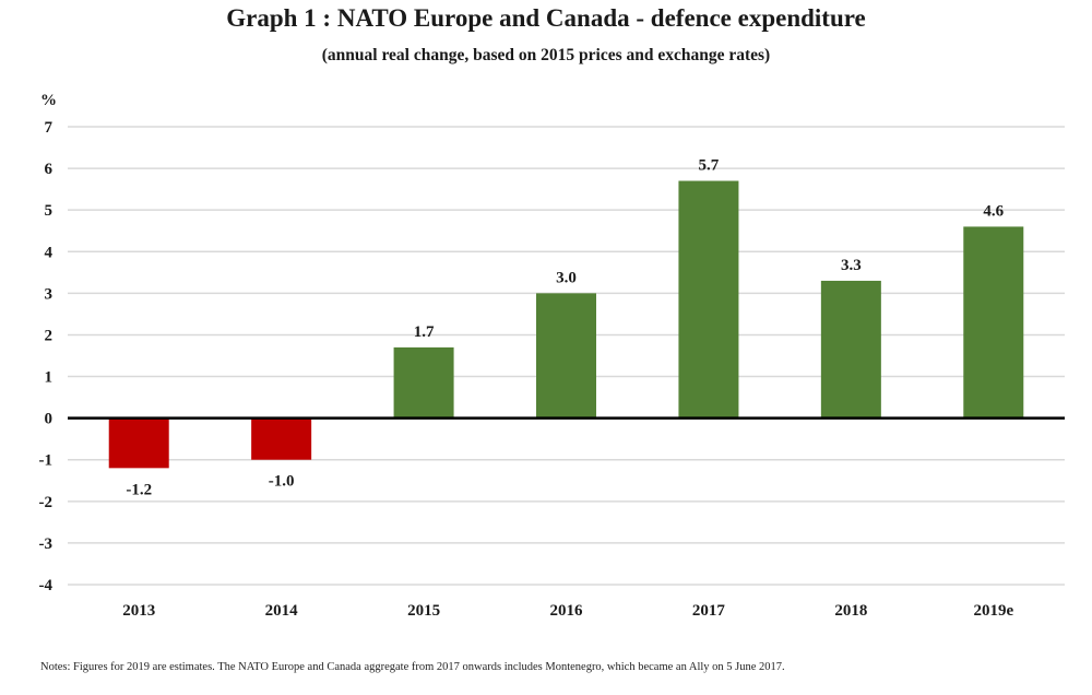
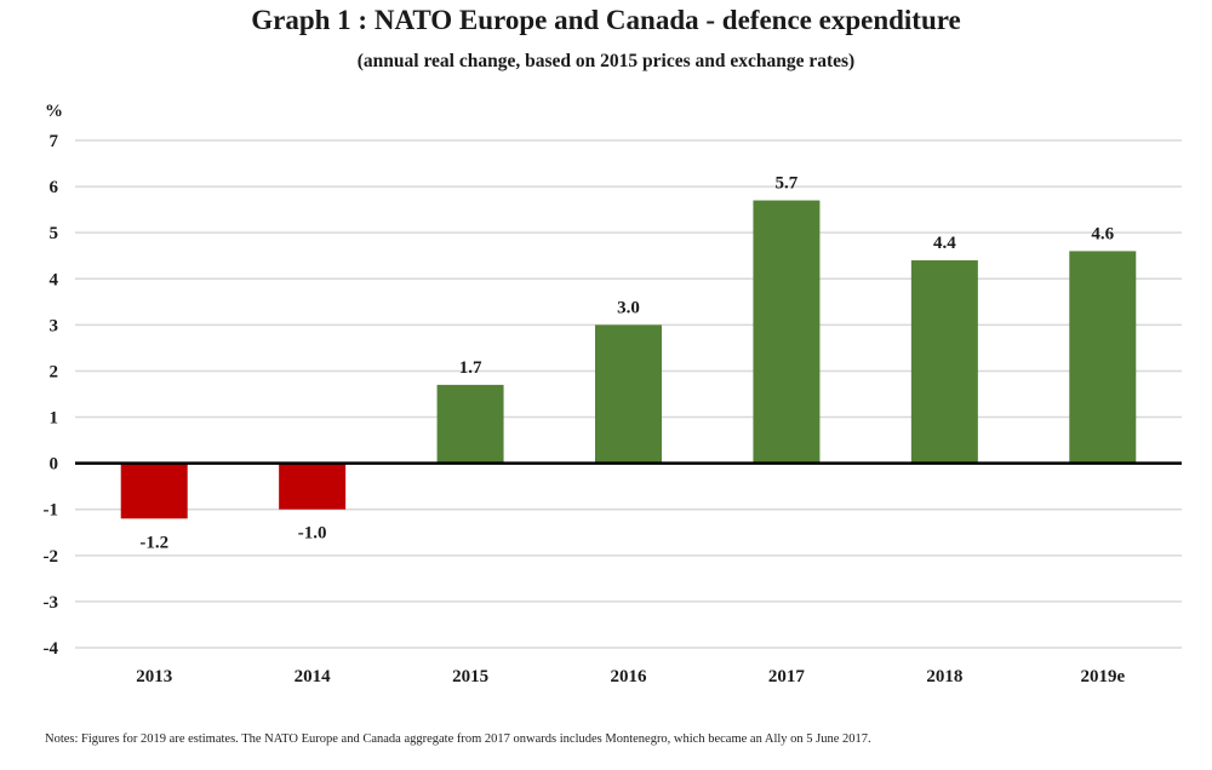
2018: 3.3 -> 4.4
